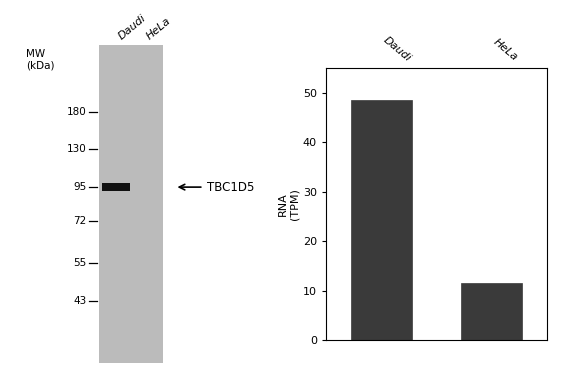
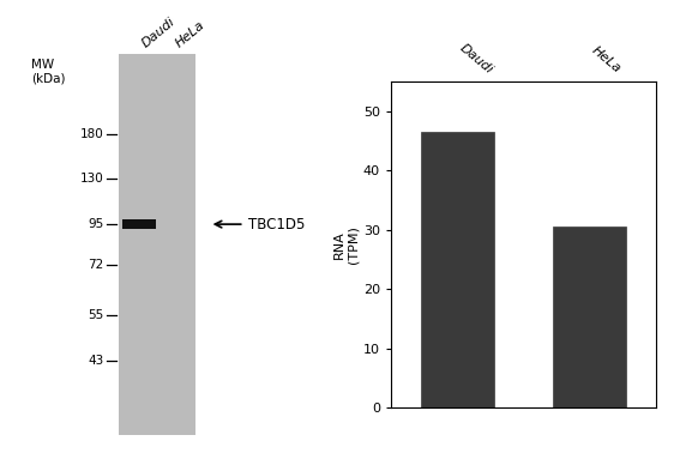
Daudi: 48.5 -> 46.5
HeLa: 11.5 -> 30.5
